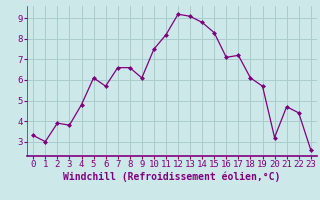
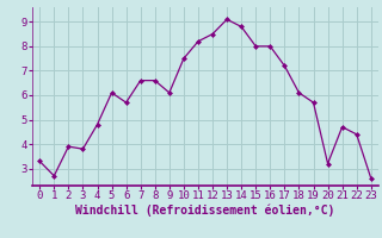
1: 3.0 -> 2.7
12: 9.2 -> 8.5
15: 8.3 -> 8.0
16: 7.1 -> 8.0
